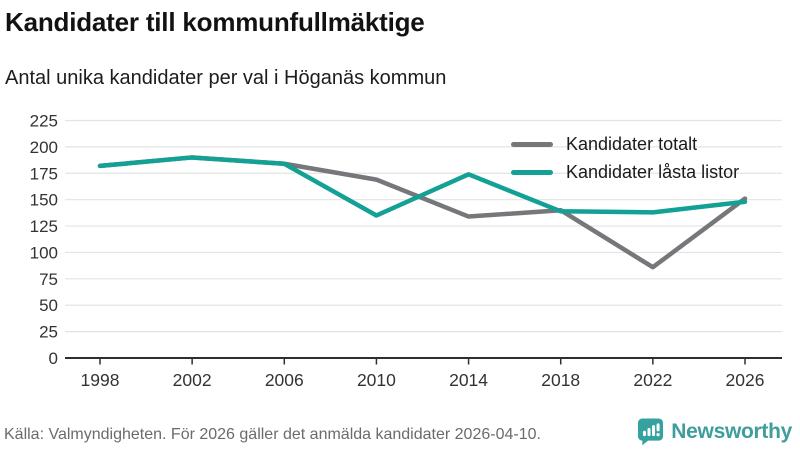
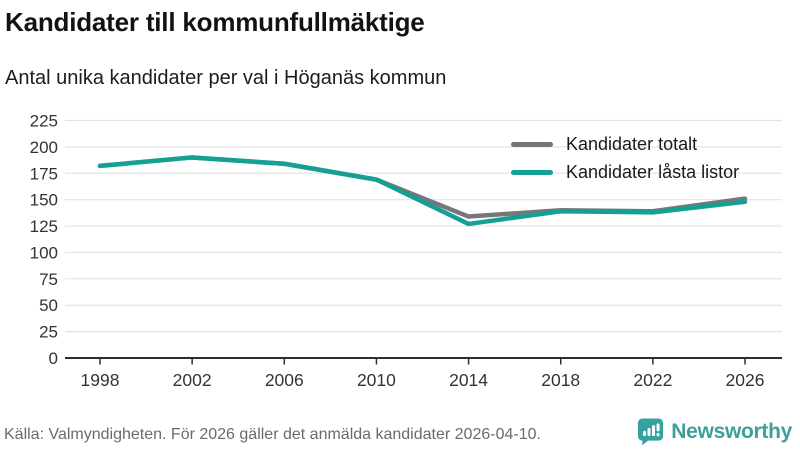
Kandidater låsta listor/2010: 135 -> 169
Kandidater låsta listor/2014: 174 -> 127
Kandidater totalt/2022: 86 -> 139
